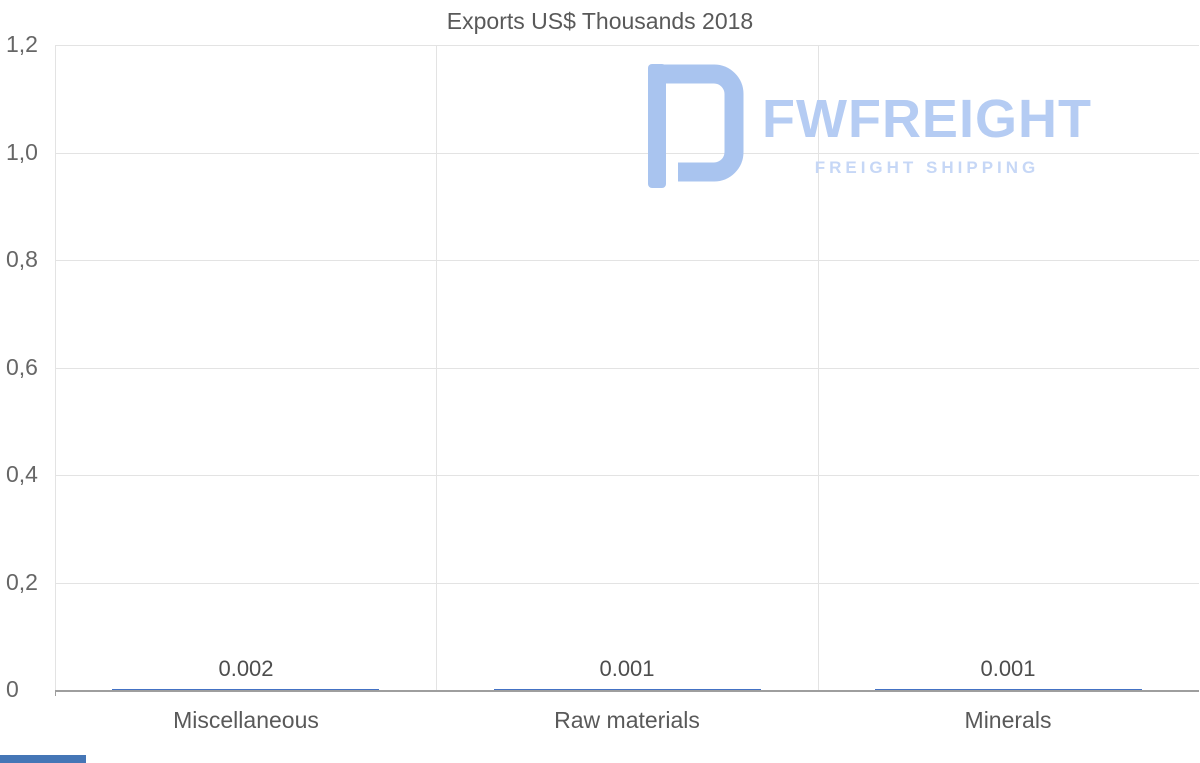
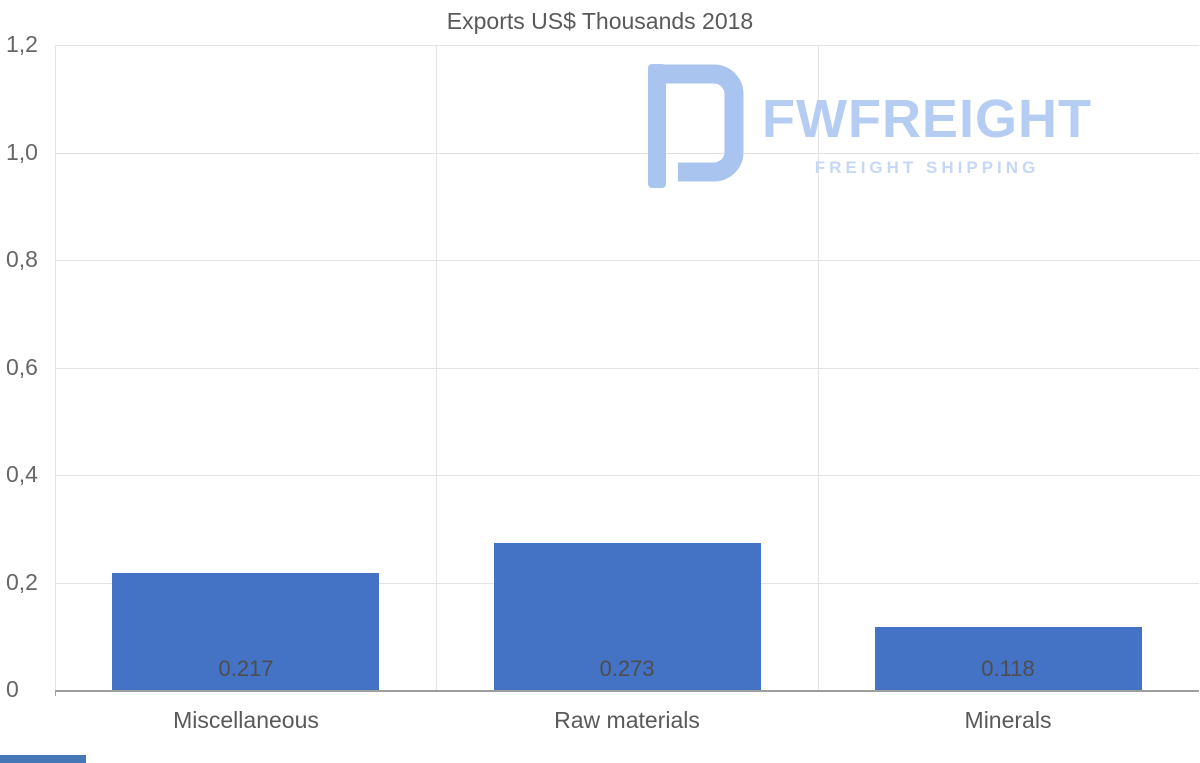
Miscellaneous: 0.002 -> 0.217
Raw materials: 0.001 -> 0.273
Minerals: 0.001 -> 0.118
